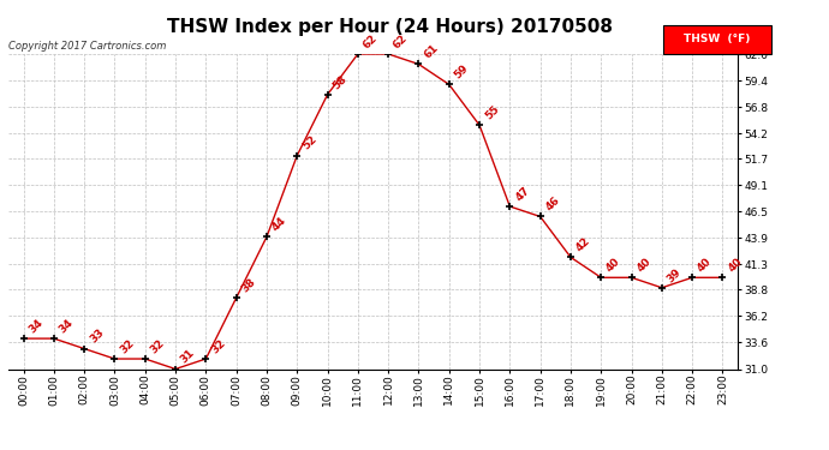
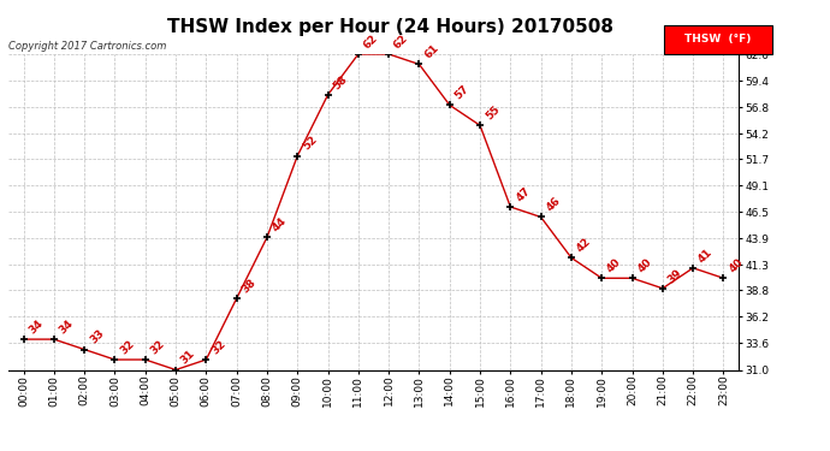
14:00: 59 -> 57
22:00: 40 -> 41
